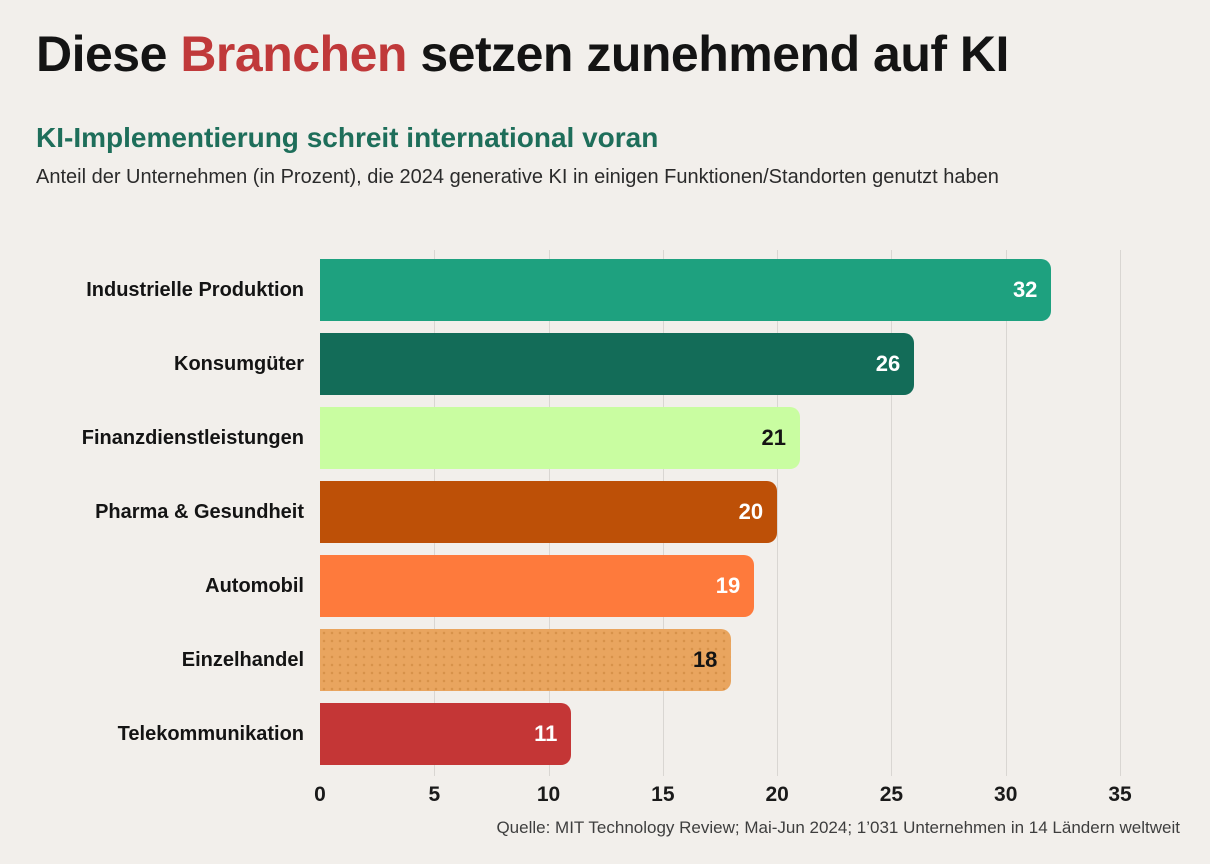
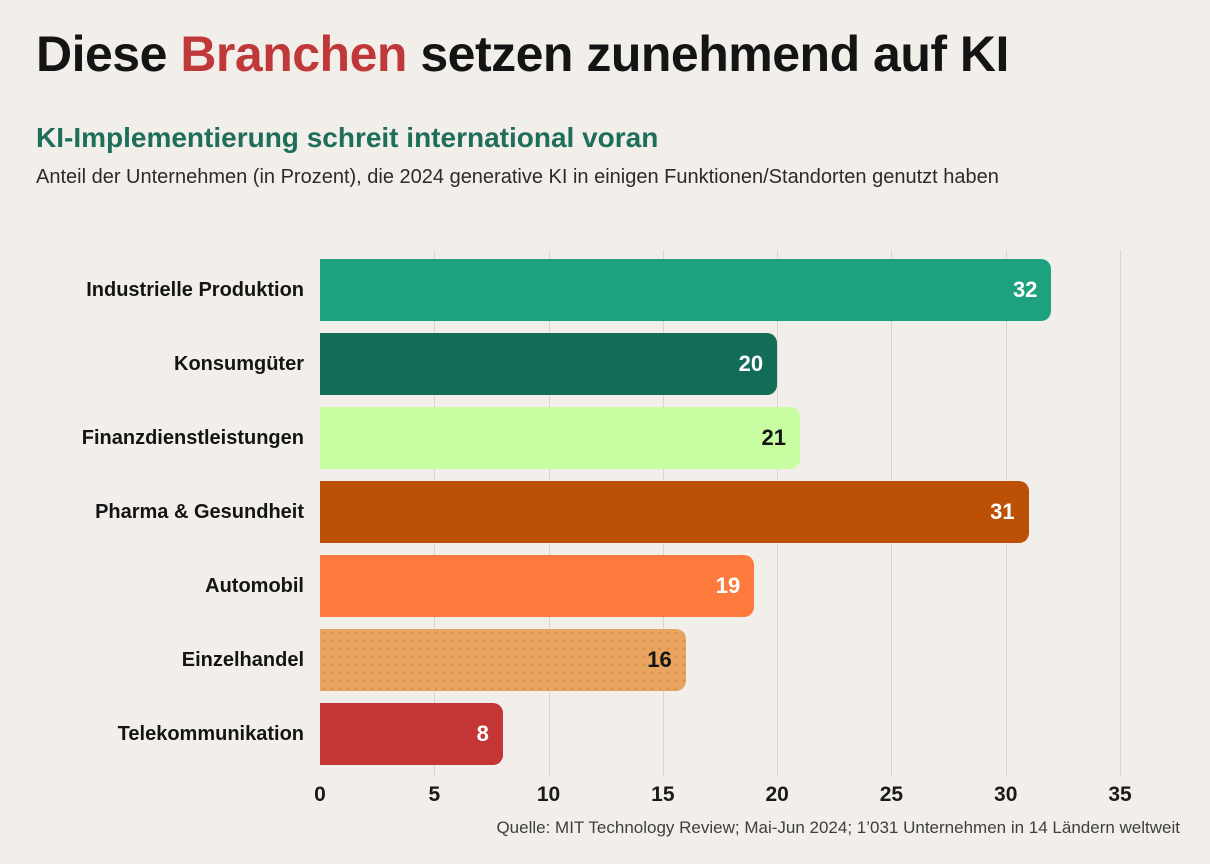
Konsumgüter: 26 -> 20
Pharma & Gesundheit: 20 -> 31
Einzelhandel: 18 -> 16
Telekommunikation: 11 -> 8
